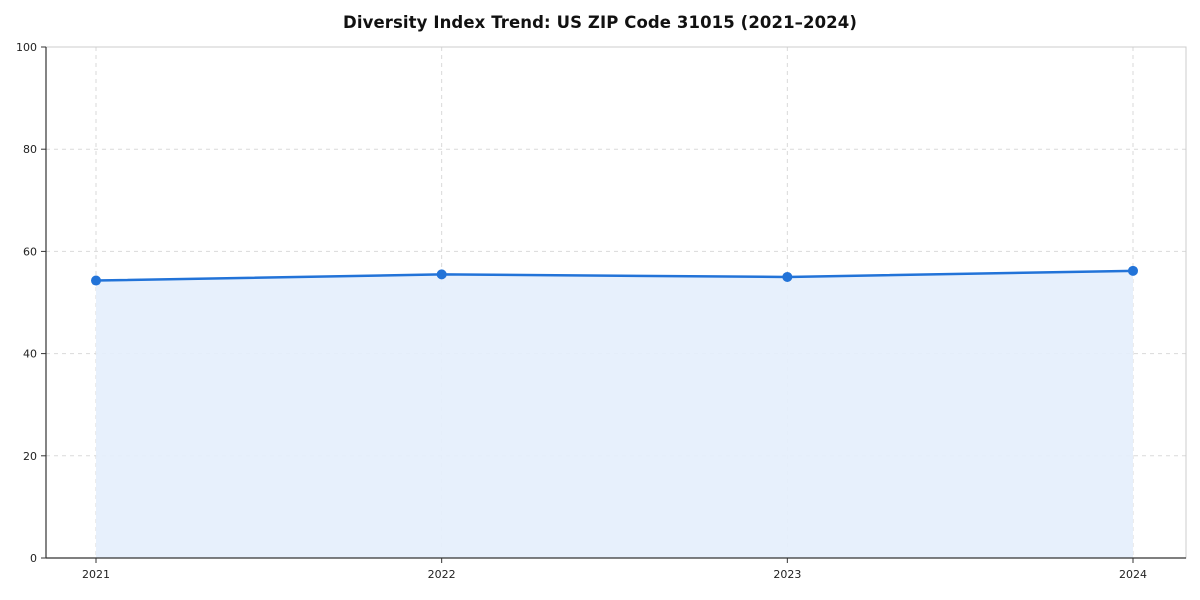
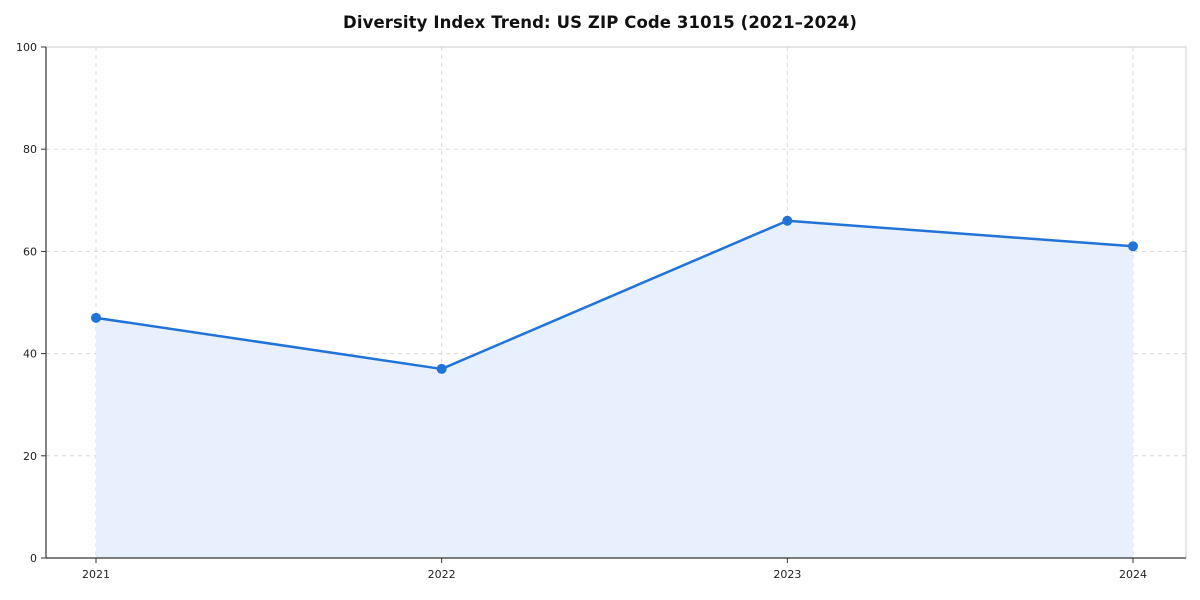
2021: 54 -> 47
2022: 56 -> 37
2023: 55 -> 66
2024: 56 -> 61
